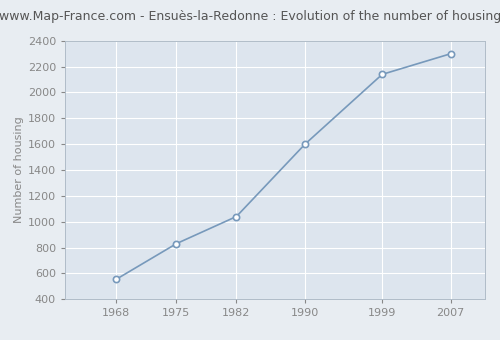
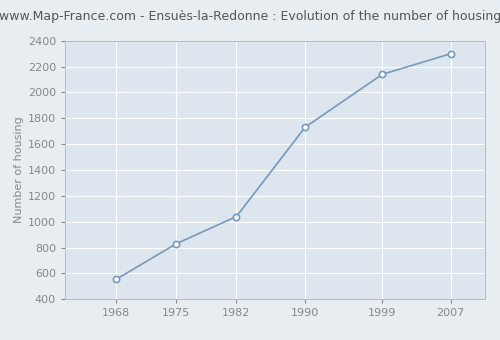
1990: 1600 -> 1730
